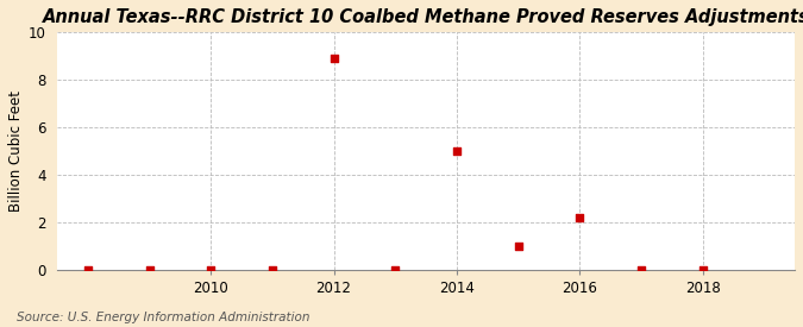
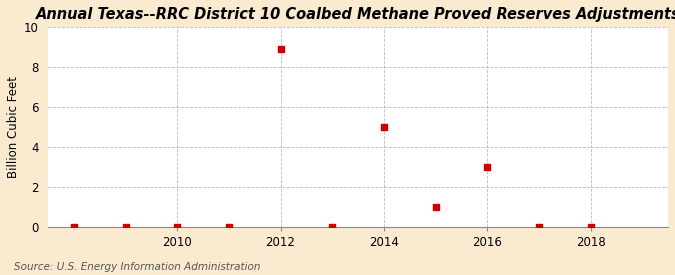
2016: 2.2 -> 3.0
